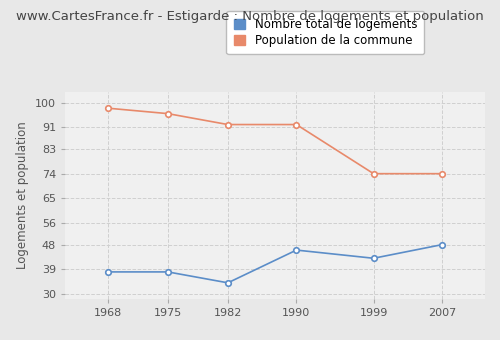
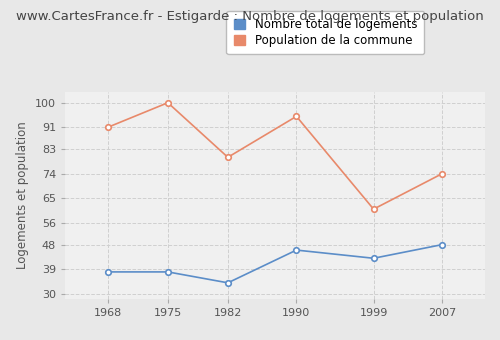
Population de la commune/1968: 98 -> 91
Population de la commune/1975: 96 -> 100
Population de la commune/1982: 92 -> 80
Population de la commune/1990: 92 -> 95
Population de la commune/1999: 74 -> 61
